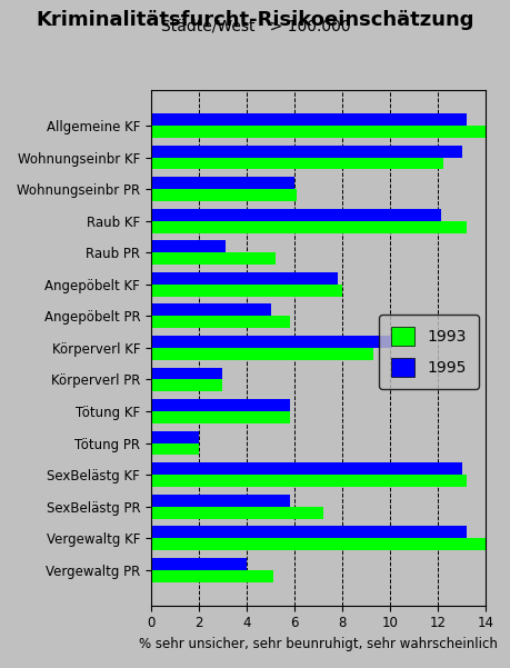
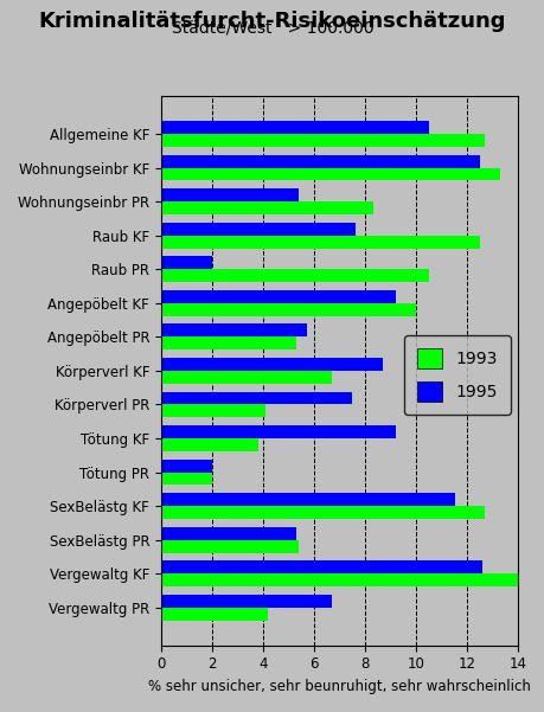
1995/Allgemeine KF: 13.2 -> 10.5
1993/Allgemeine KF: 14.0 -> 12.7
1995/Wohnungseinbr KF: 13.0 -> 12.5
1993/Wohnungseinbr KF: 12.2 -> 13.3
1995/Wohnungseinbr PR: 6.0 -> 5.4
1993/Wohnungseinbr PR: 6.1 -> 8.3
1995/Raub KF: 12.1 -> 7.6
1993/Raub KF: 13.2 -> 12.5
1995/Raub PR: 3.1 -> 2.0
1993/Raub PR: 5.2 -> 10.5
1995/Angepöbelt KF: 7.8 -> 9.2
1993/Angepöbelt KF: 8.0 -> 10.0
1995/Angepöbelt PR: 5.0 -> 5.7
1993/Angepöbelt PR: 5.8 -> 5.3
1995/Körperverl KF: 10.1 -> 8.7
1993/Körperverl KF: 9.3 -> 6.7
1995/Körperverl PR: 3.0 -> 7.5
1993/Körperverl PR: 3.0 -> 4.1
1995/Tötung KF: 5.8 -> 9.2
1993/Tötung KF: 5.8 -> 3.8
1995/SexBelästg KF: 13.0 -> 11.5
1993/SexBelästg KF: 13.2 -> 12.7
1995/SexBelästg PR: 5.8 -> 5.3
1993/SexBelästg PR: 7.2 -> 5.4
1995/Vergewaltg KF: 13.2 -> 12.6
1995/Vergewaltg PR: 4.0 -> 6.7
1993/Vergewaltg PR: 5.1 -> 4.2
